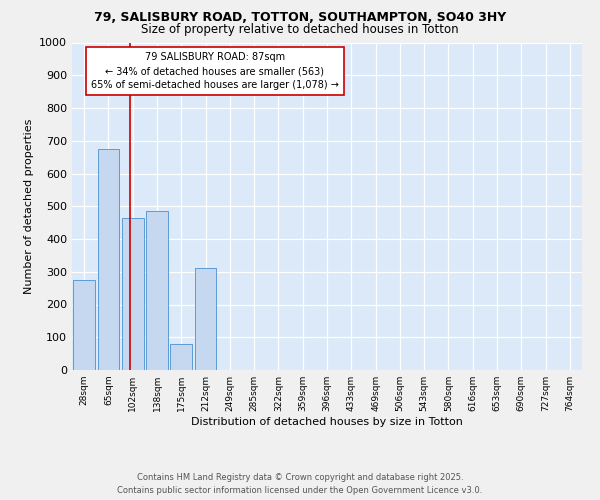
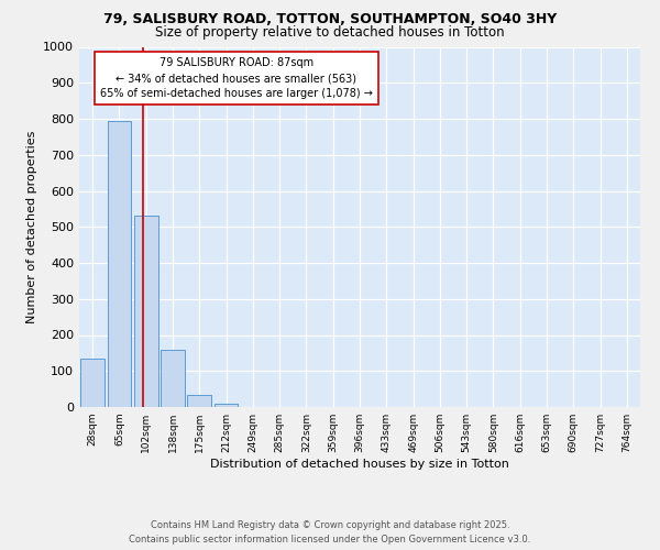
28sqm: 275 -> 135
65sqm: 675 -> 793
102sqm: 465 -> 530
138sqm: 485 -> 158
175sqm: 80 -> 35
212sqm: 310 -> 8
